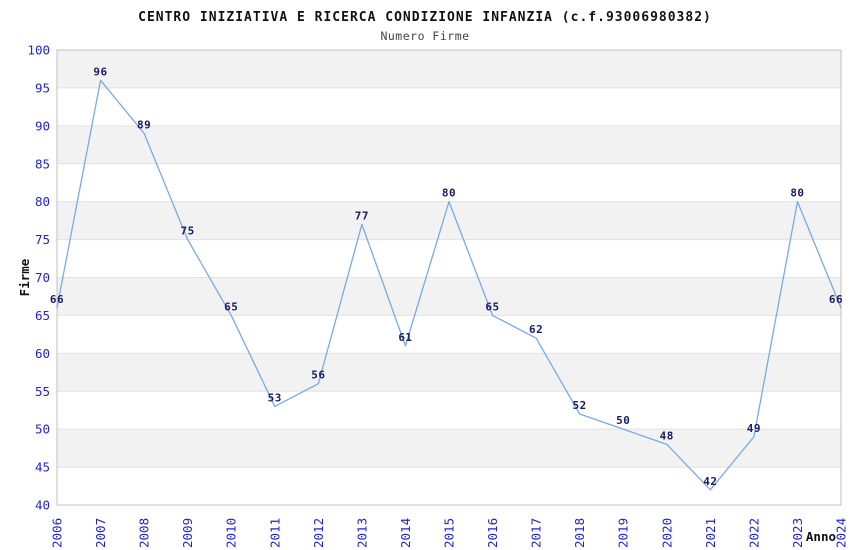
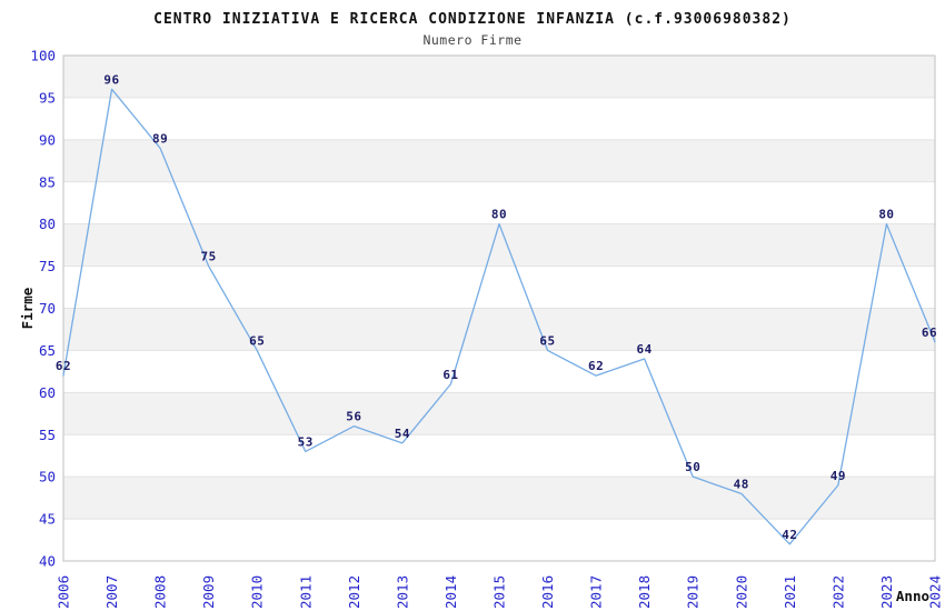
2006: 66 -> 62
2013: 77 -> 54
2018: 52 -> 64
